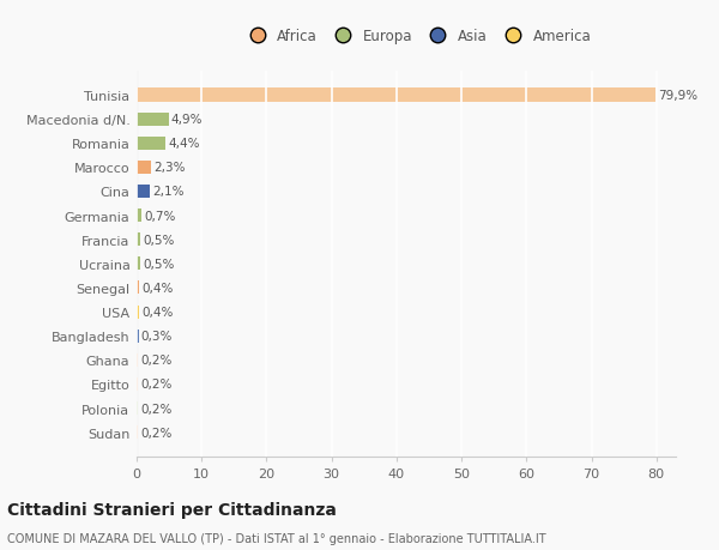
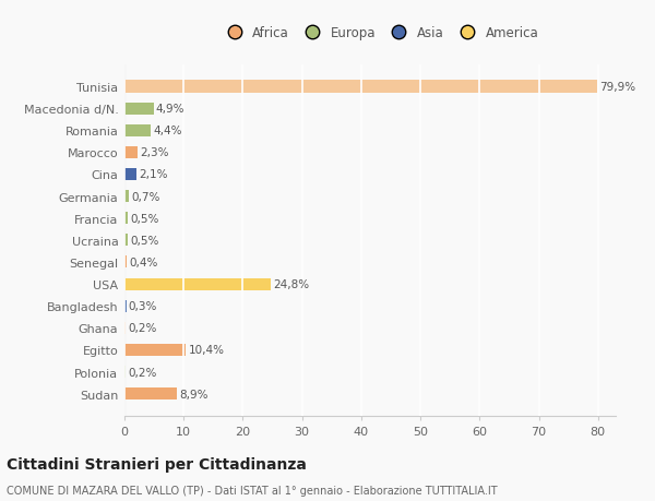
USA: 0,4% -> 24,8%
Egitto: 0,2% -> 10,4%
Sudan: 0,2% -> 8,9%
